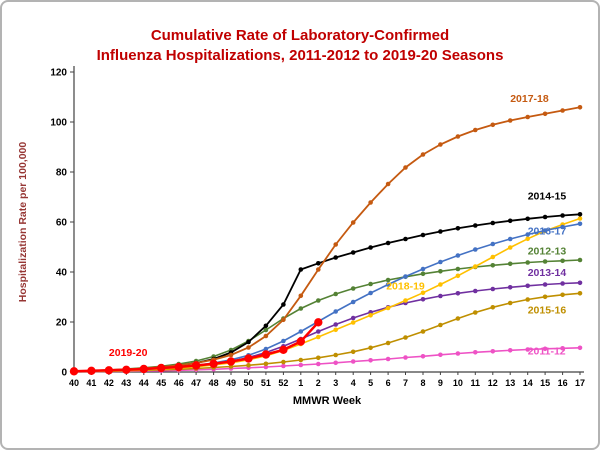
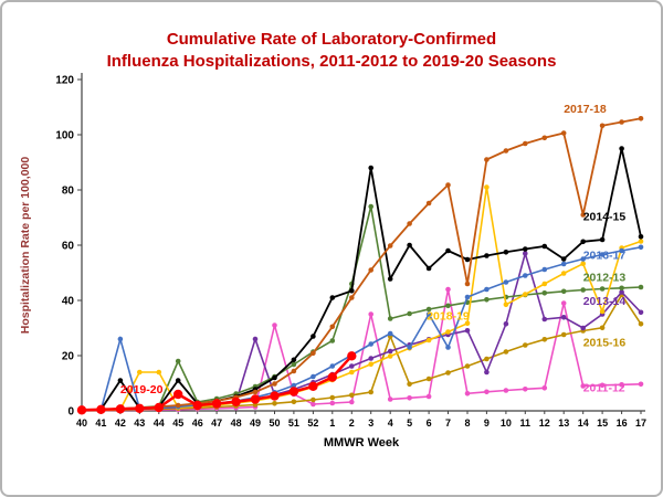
2016-17/42: 1 -> 26
2014-15/42: 1 -> 11
2018-19/43: 1 -> 14
2018-19/44: 1 -> 14
2012-13/45: 2 -> 18
2014-15/45: 2 -> 11
2019-20/45: 2 -> 6
2013-14/49: 4 -> 26
2011-12/50: 2 -> 31
2011-12/51: 2 -> 6
2012-13/2: 29 -> 46
2011-12/3: 4 -> 35
2012-13/3: 31 -> 74
2014-15/3: 46 -> 88
2015-16/4: 8 -> 27
2016-17/5: 32 -> 23
2014-15/5: 50 -> 60
2011-12/7: 6 -> 44
2016-17/7: 38 -> 23
2014-15/7: 53 -> 58
2017-18/8: 87 -> 46
2013-14/9: 30 -> 14
2018-19/9: 35 -> 81
2013-14/11: 32 -> 57
2011-12/13: 9 -> 39
2014-15/13: 60 -> 55
2013-14/14: 34 -> 30
2017-18/14: 102 -> 71
2018-19/15: 56 -> 36
2015-16/16: 31 -> 42
2013-14/16: 35 -> 43
2014-15/16: 63 -> 95
